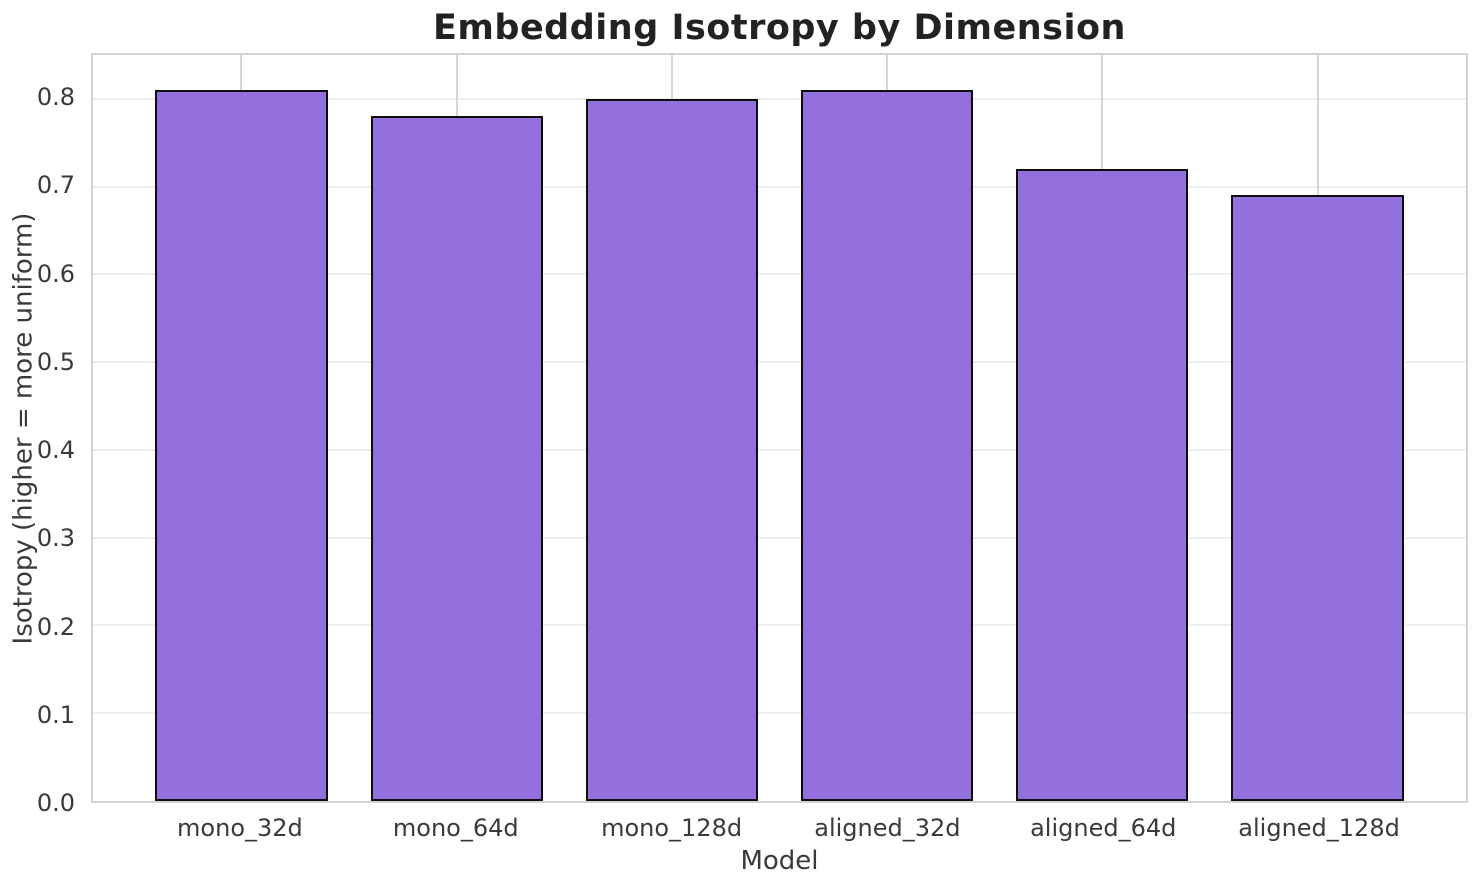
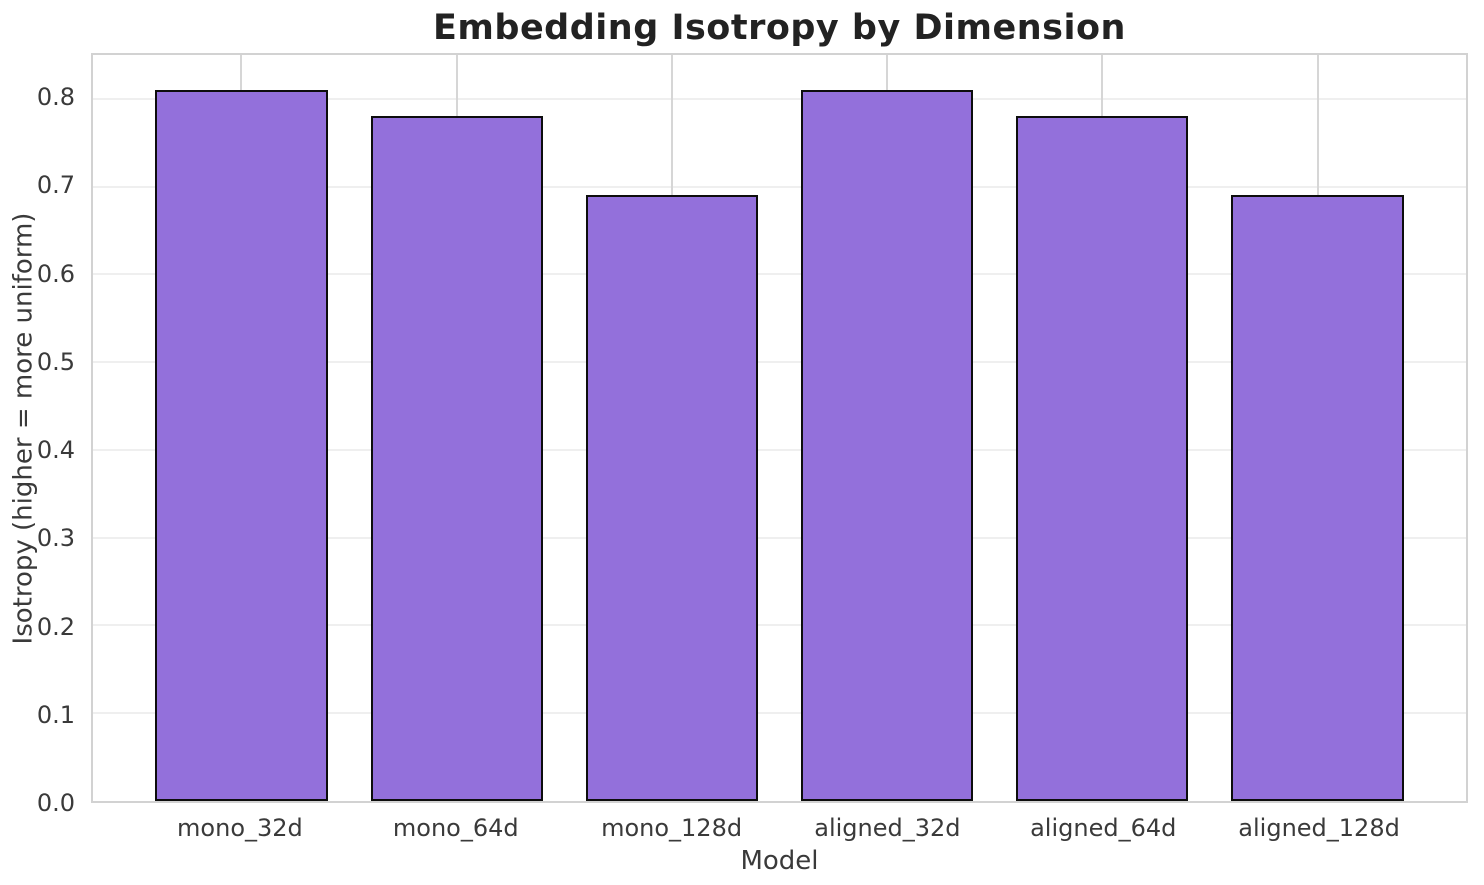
mono_128d: 0.80 -> 0.69
aligned_64d: 0.72 -> 0.78
